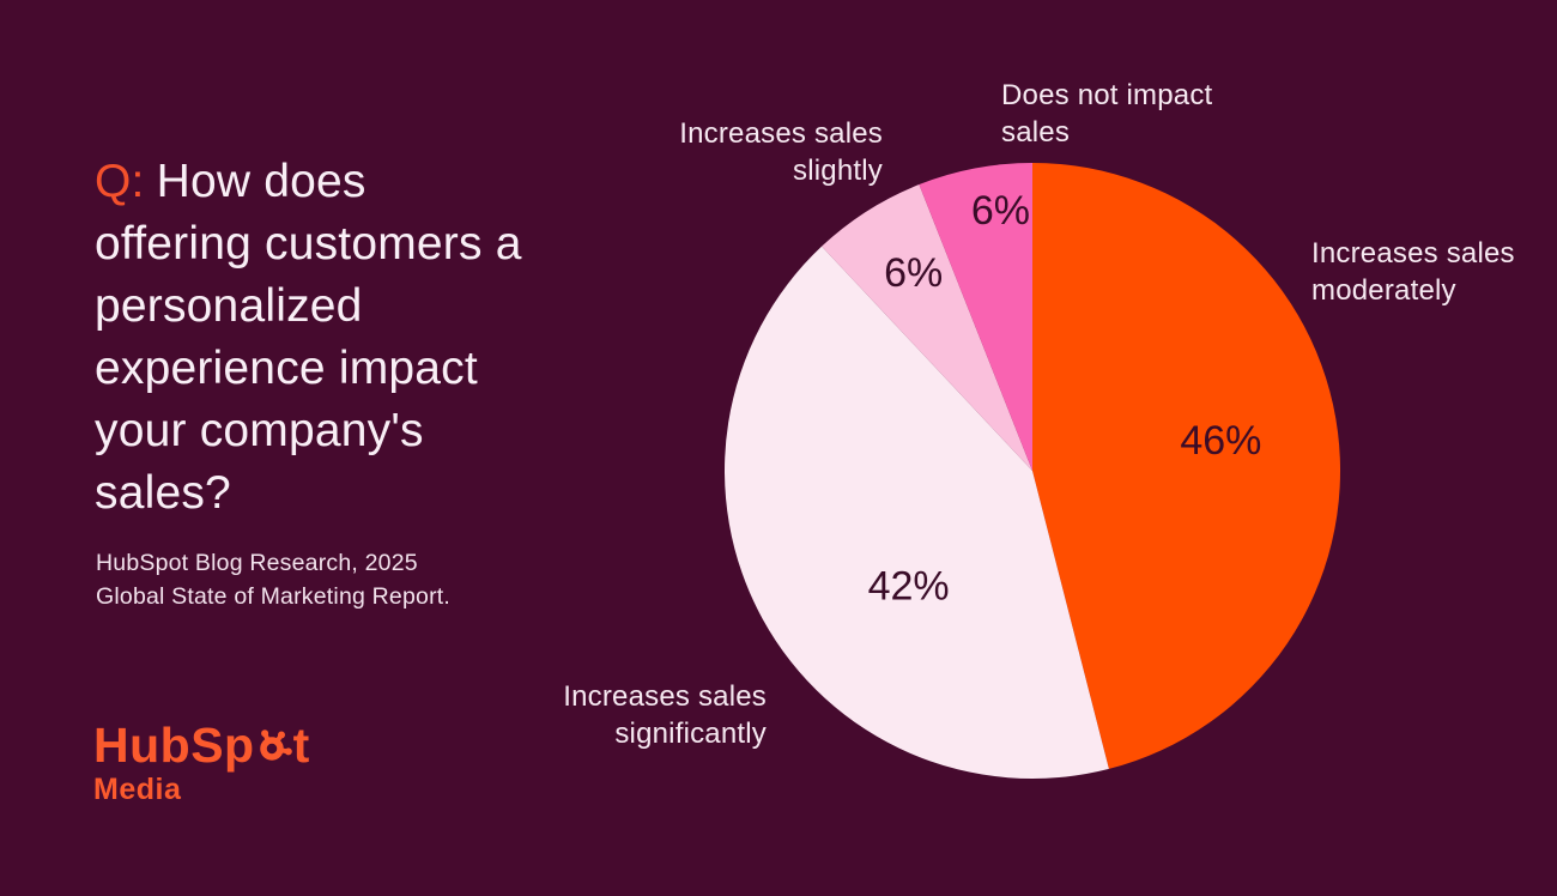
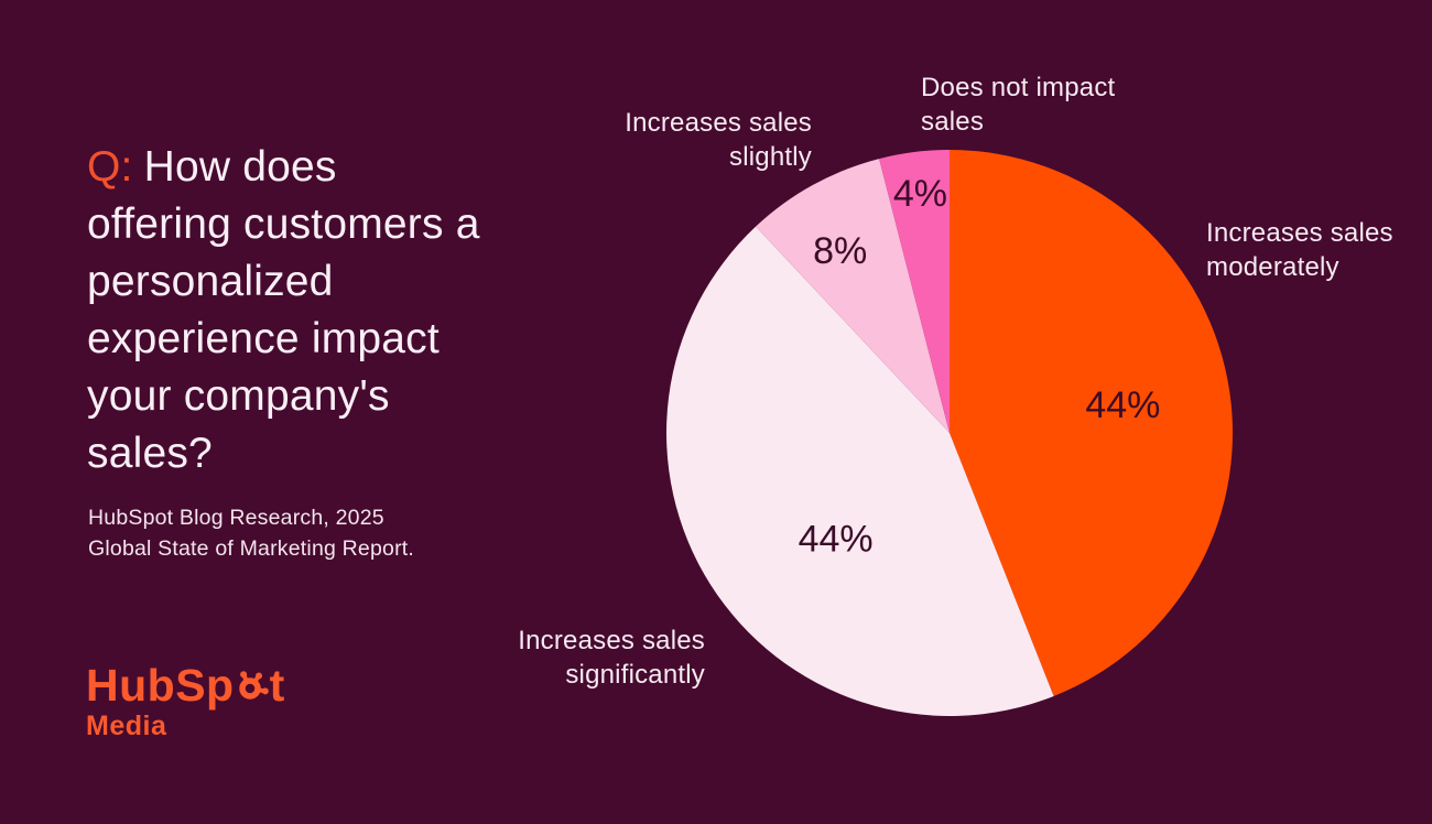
Increases sales moderately: 46% -> 44%
Increases sales significantly: 42% -> 44%
Increases sales slightly: 6% -> 8%
Does not impact sales: 6% -> 4%
